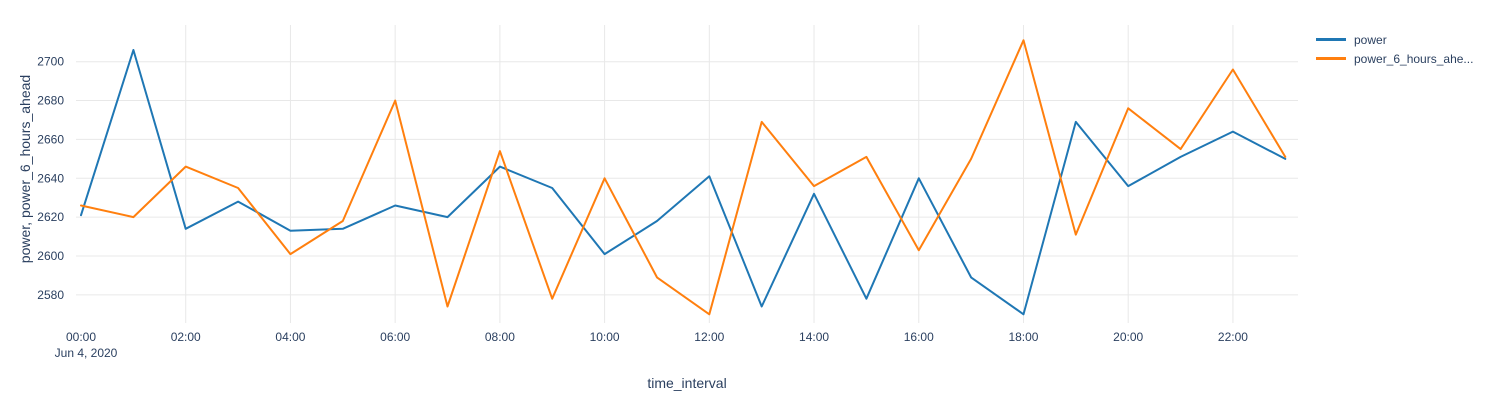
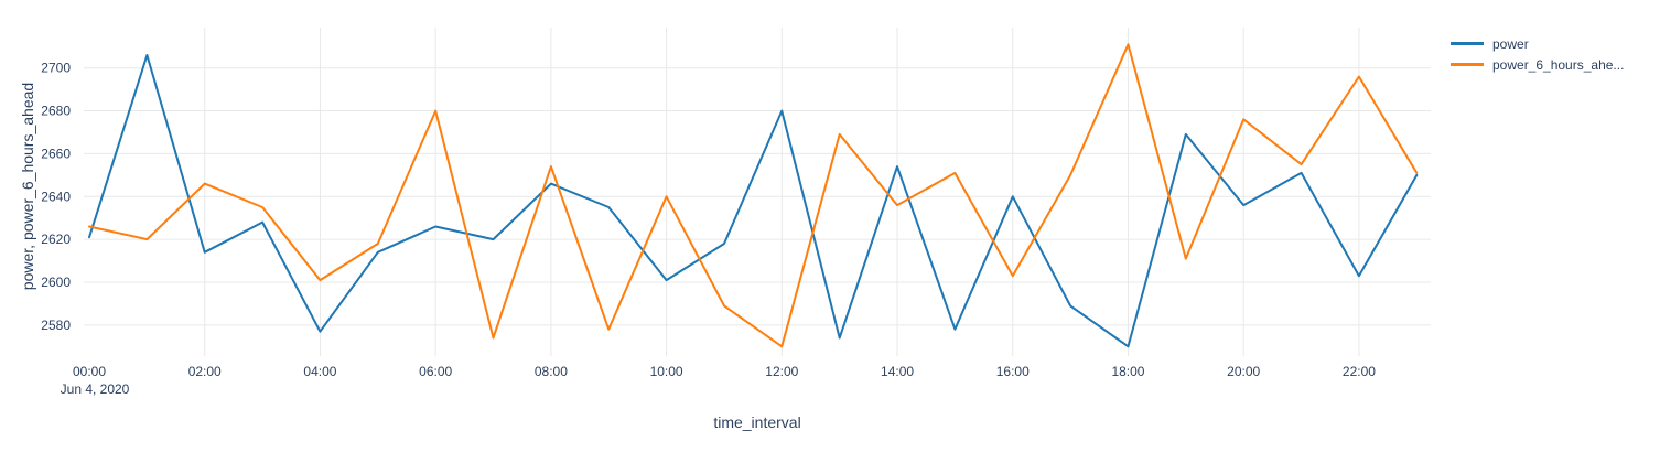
power/04:00: 2613 -> 2577
power/12:00: 2641 -> 2680
power/14:00: 2632 -> 2654
power/22:00: 2664 -> 2603
